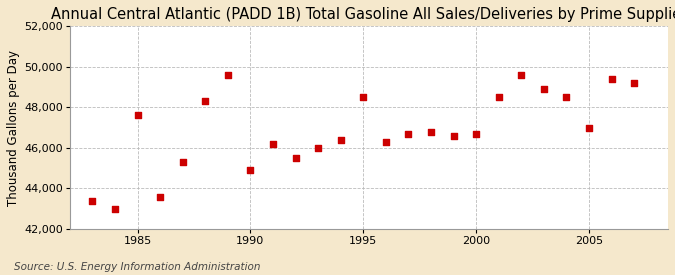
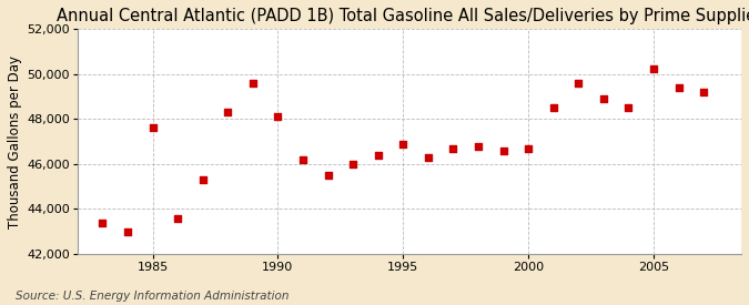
1990: 44,900 -> 48,100
1995: 48,500 -> 46,900
2005: 47,000 -> 50,200
